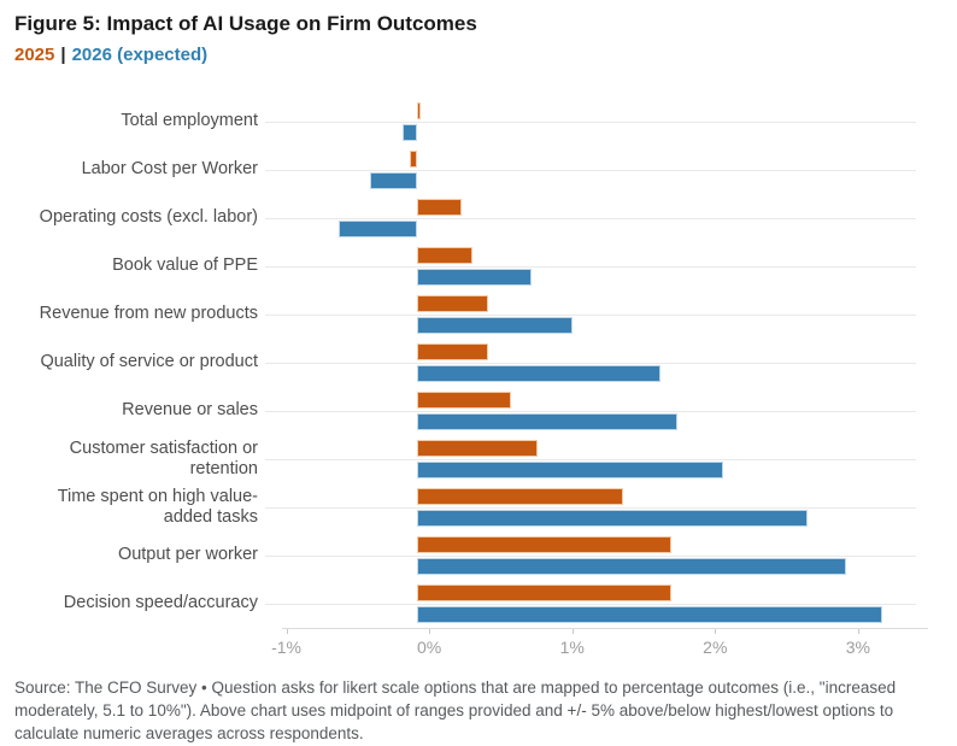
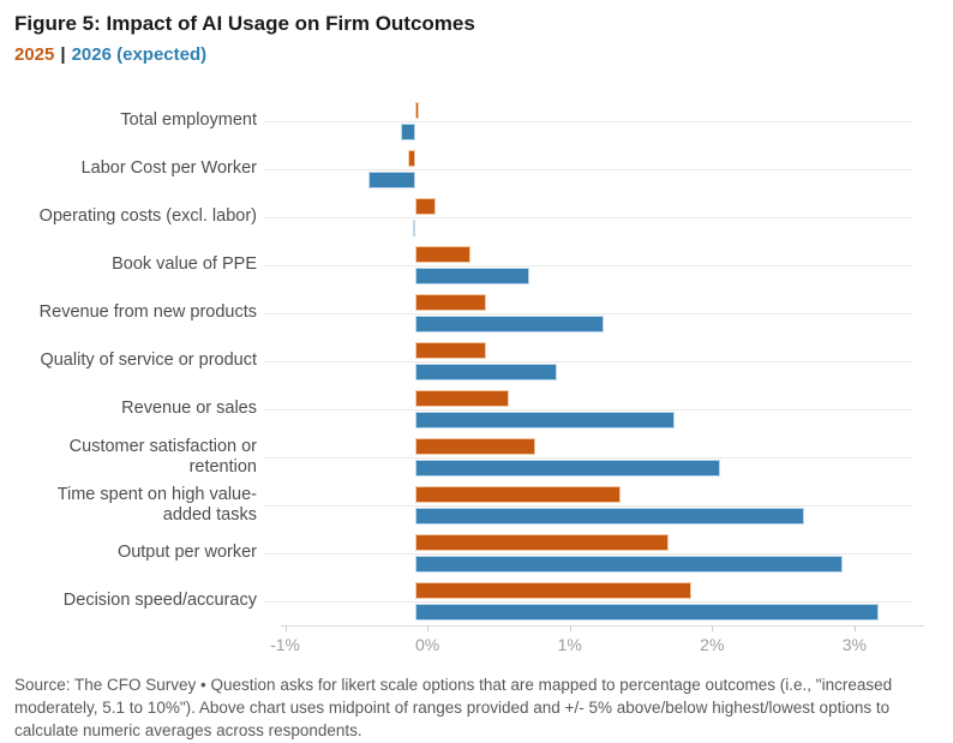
2025/Operating costs (excl. labor): 0.31% -> 0.14%
2026 (expected)/Operating costs (excl. labor): -0.55% -> -0.02%
2026 (expected)/Revenue from new products: 1.09% -> 1.32%
2026 (expected)/Quality of service or product: 1.70% -> 0.99%
2025/Decision speed/accuracy: 1.78% -> 1.94%
